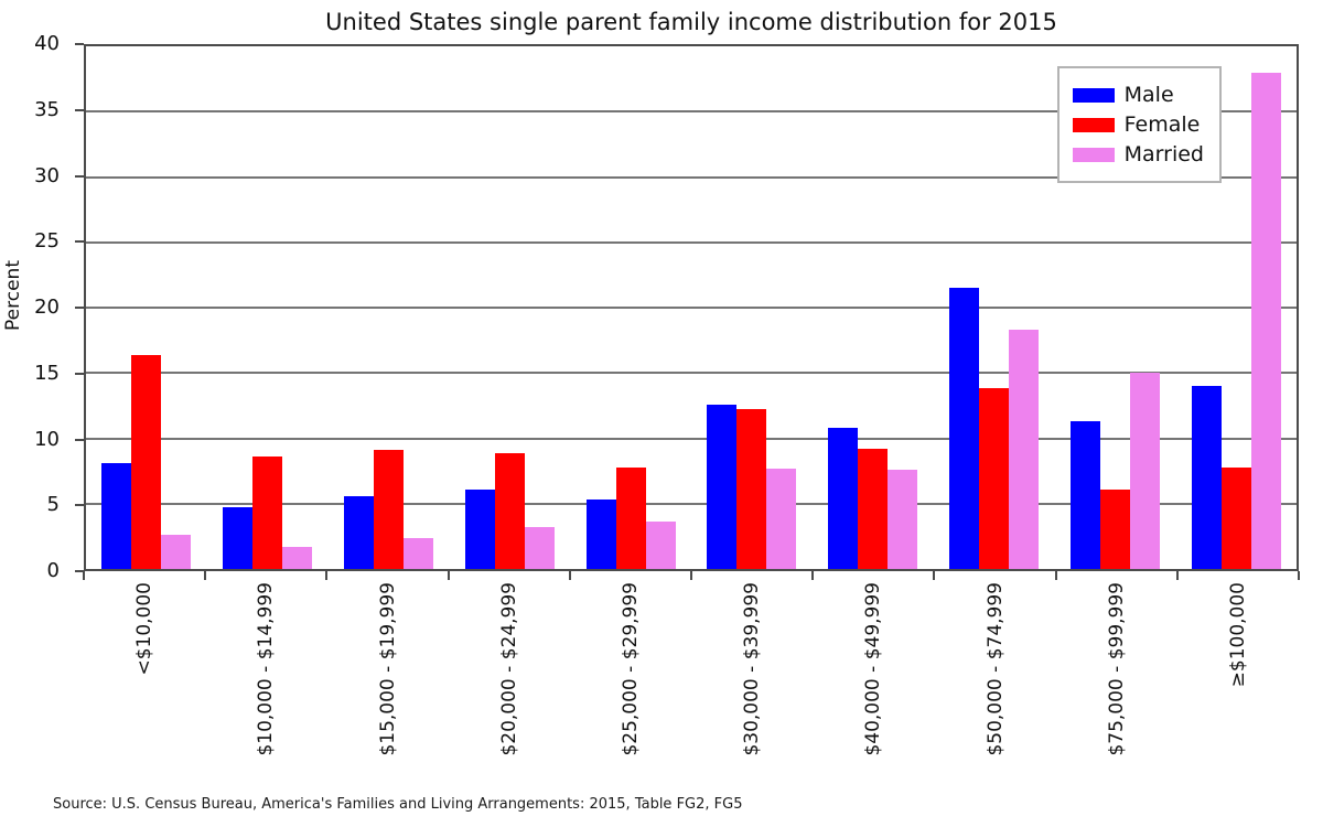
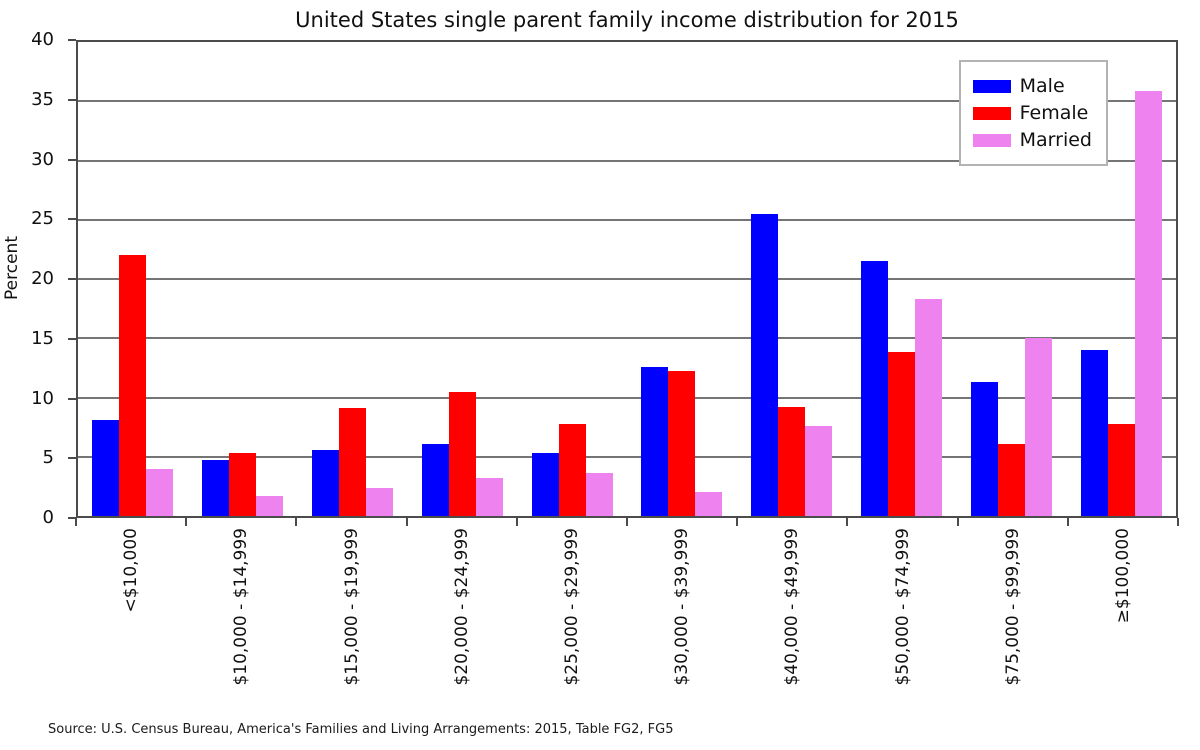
Female/<$10,000: 16.4 -> 22.0
Married/<$10,000: 2.6 -> 4.0
Female/$10,000 - $14,999: 8.6 -> 5.3
Female/$20,000 - $24,999: 8.9 -> 10.5
Married/$30,000 - $39,999: 7.7 -> 2.0
Male/$40,000 - $49,999: 10.8 -> 25.5
Married/≥$100,000: 38.0 -> 35.9
